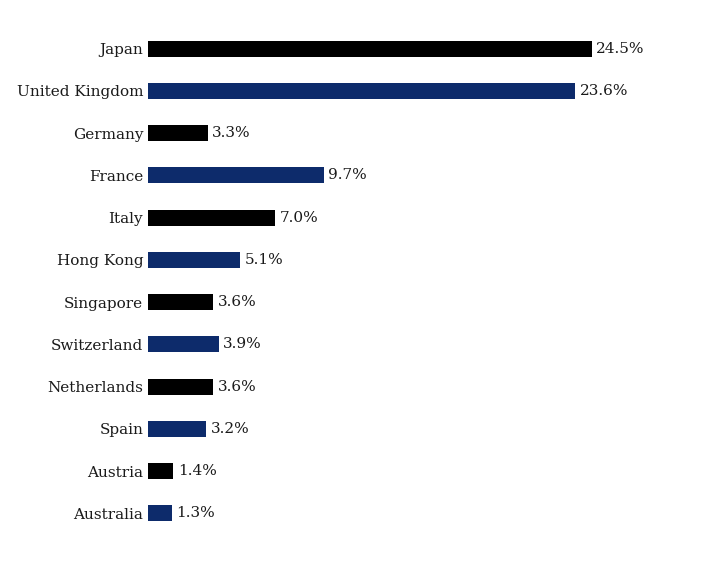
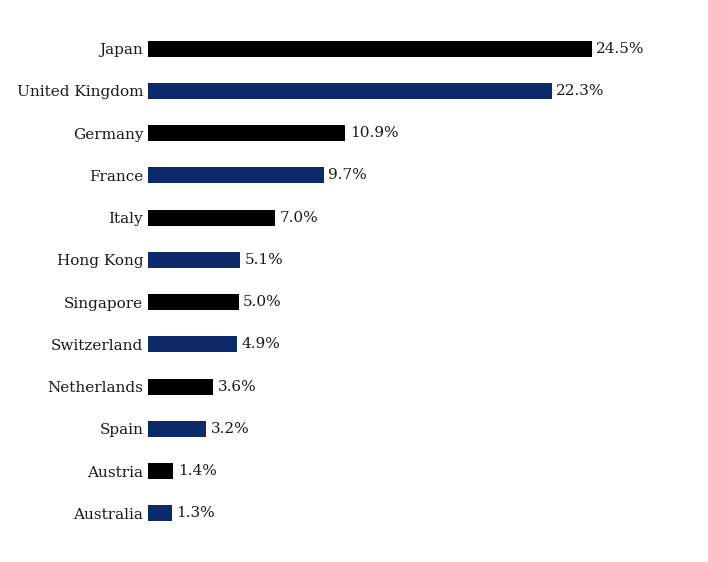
United Kingdom: 23.6% -> 22.3%
Germany: 3.3% -> 10.9%
Singapore: 3.6% -> 5.0%
Switzerland: 3.9% -> 4.9%
